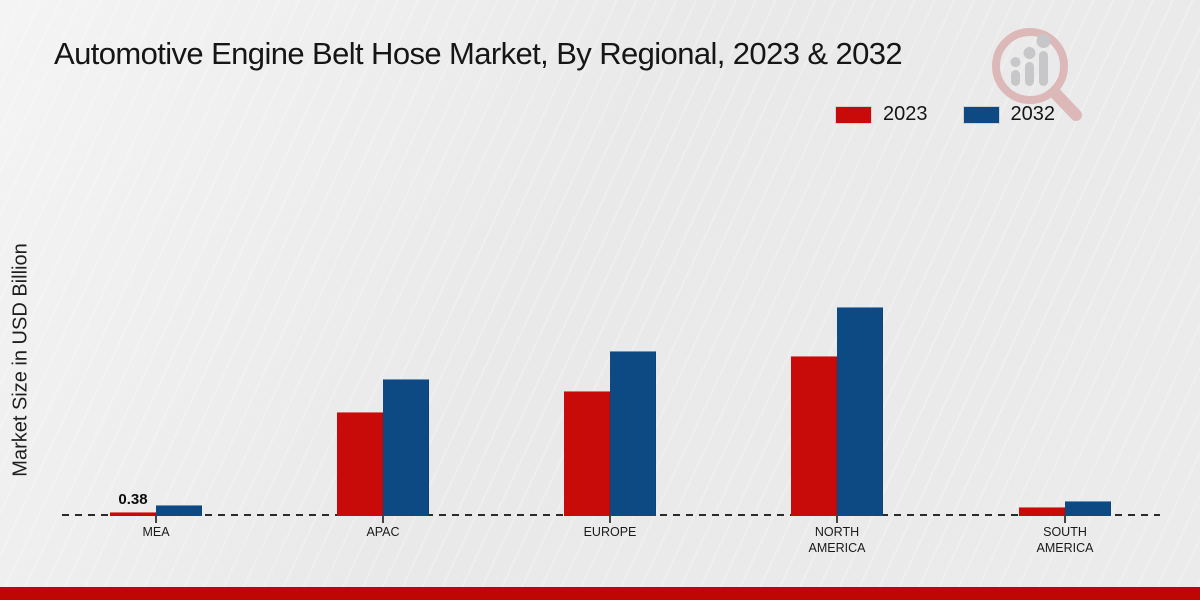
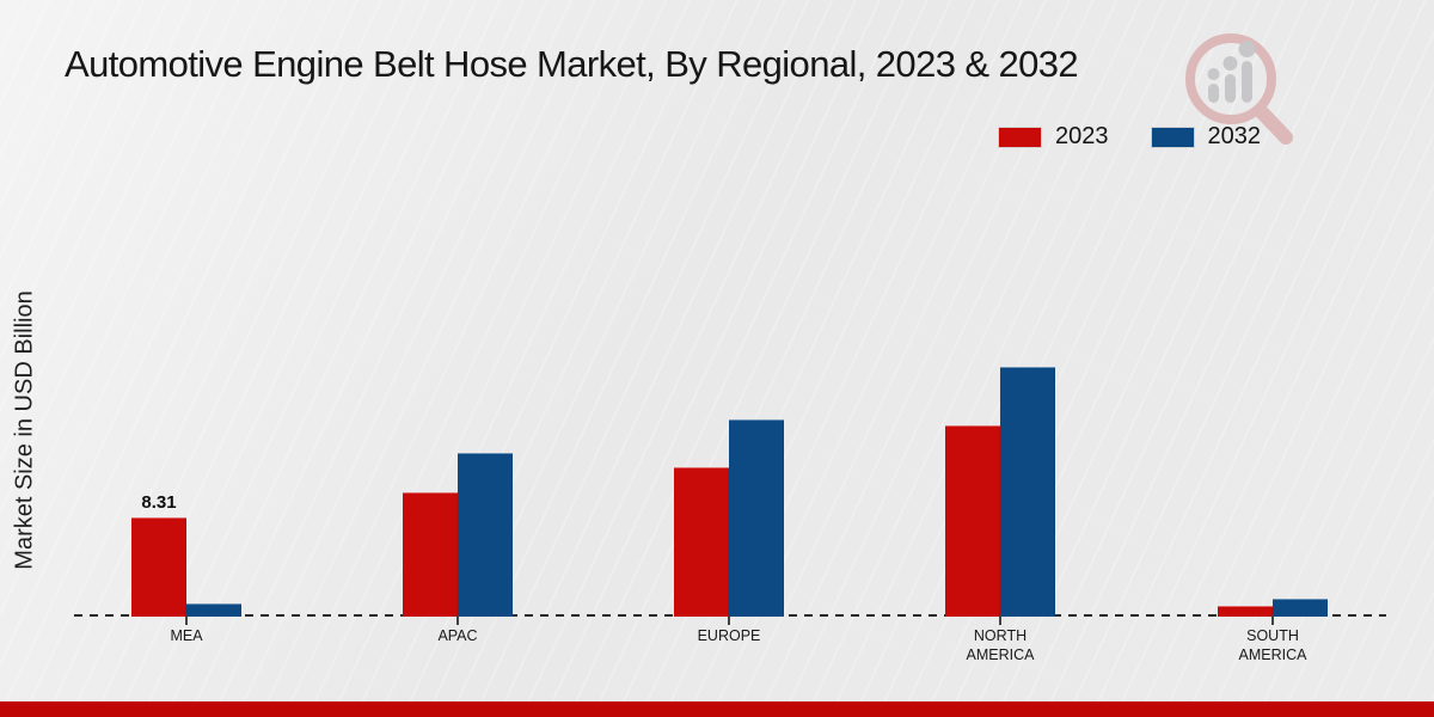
2023/MEA: 0.38 -> 8.31
